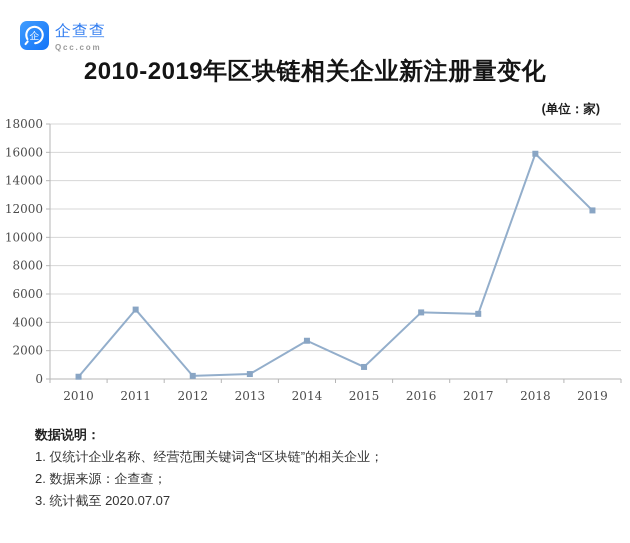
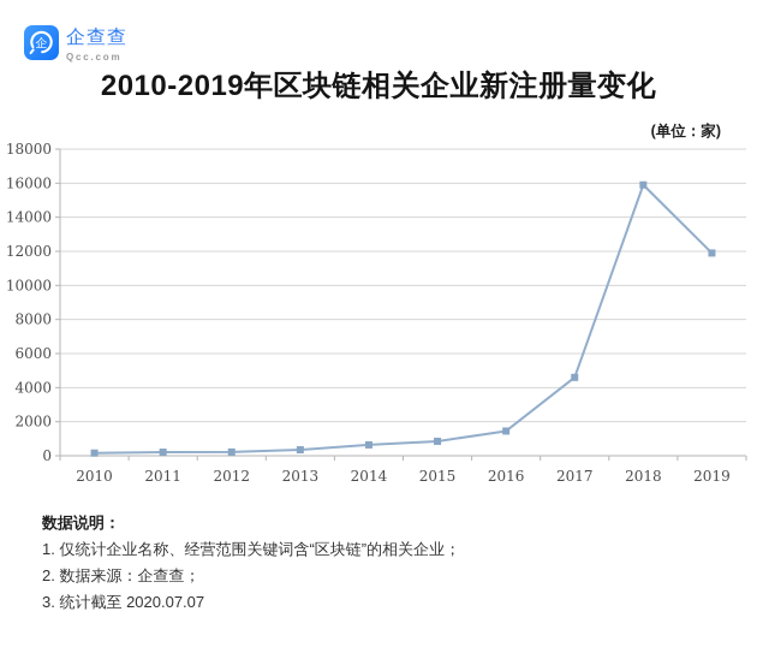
2011: 4900 -> 200
2014: 2700 -> 600
2016: 4700 -> 1400
